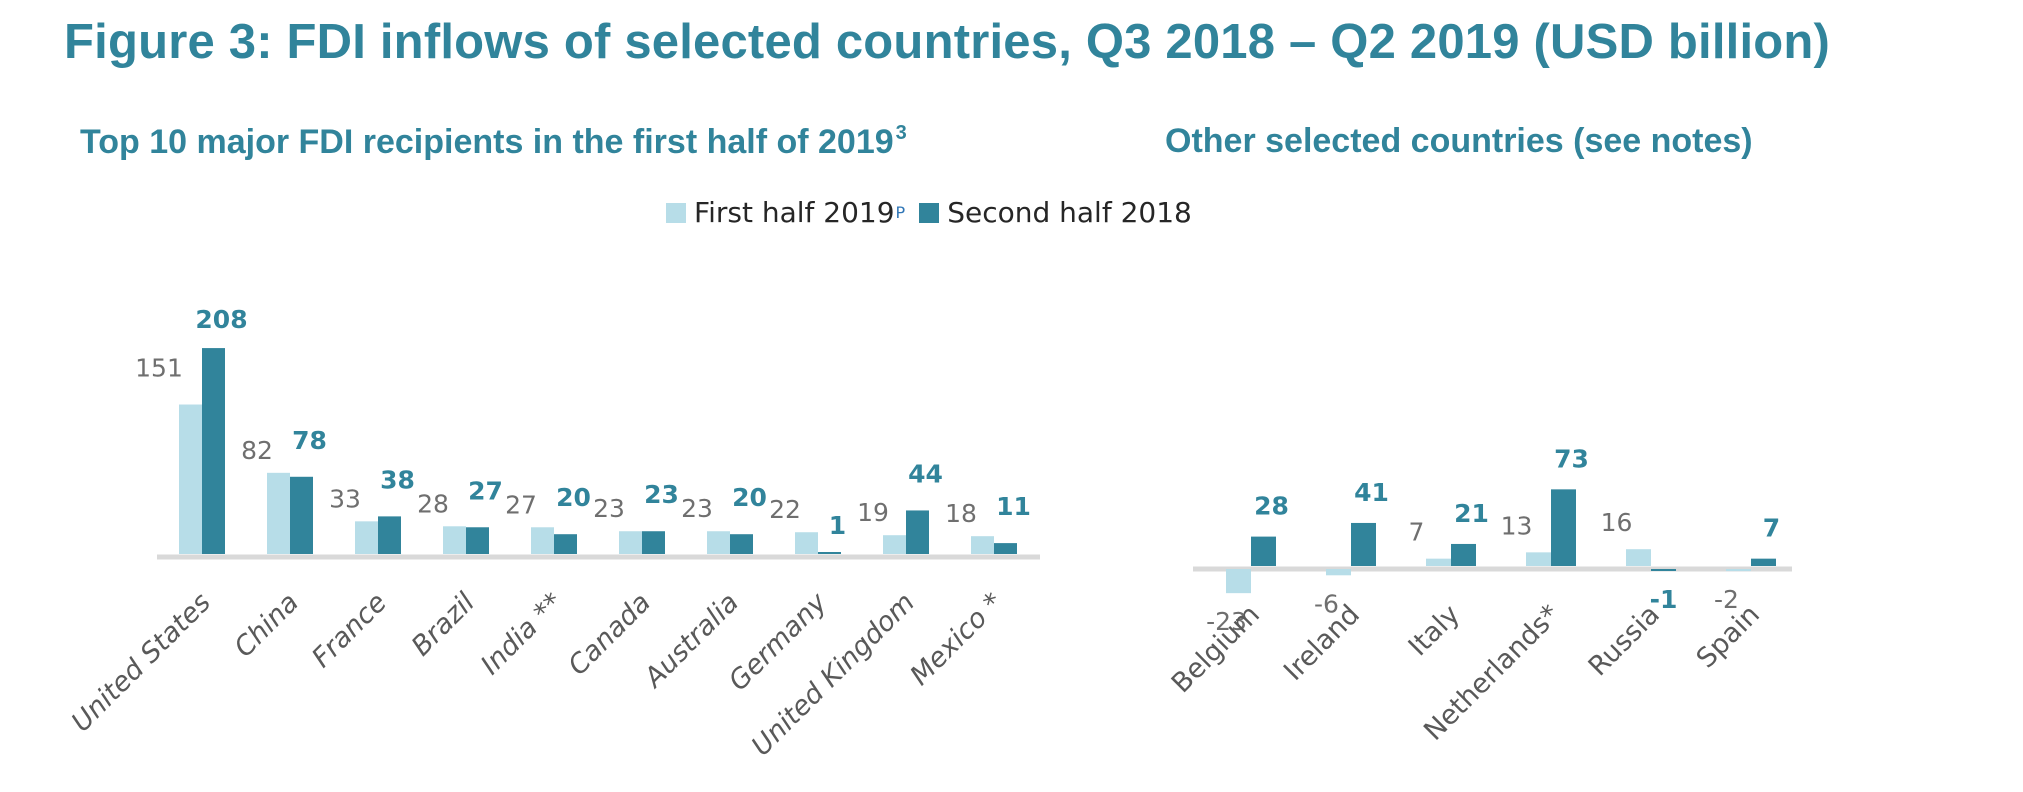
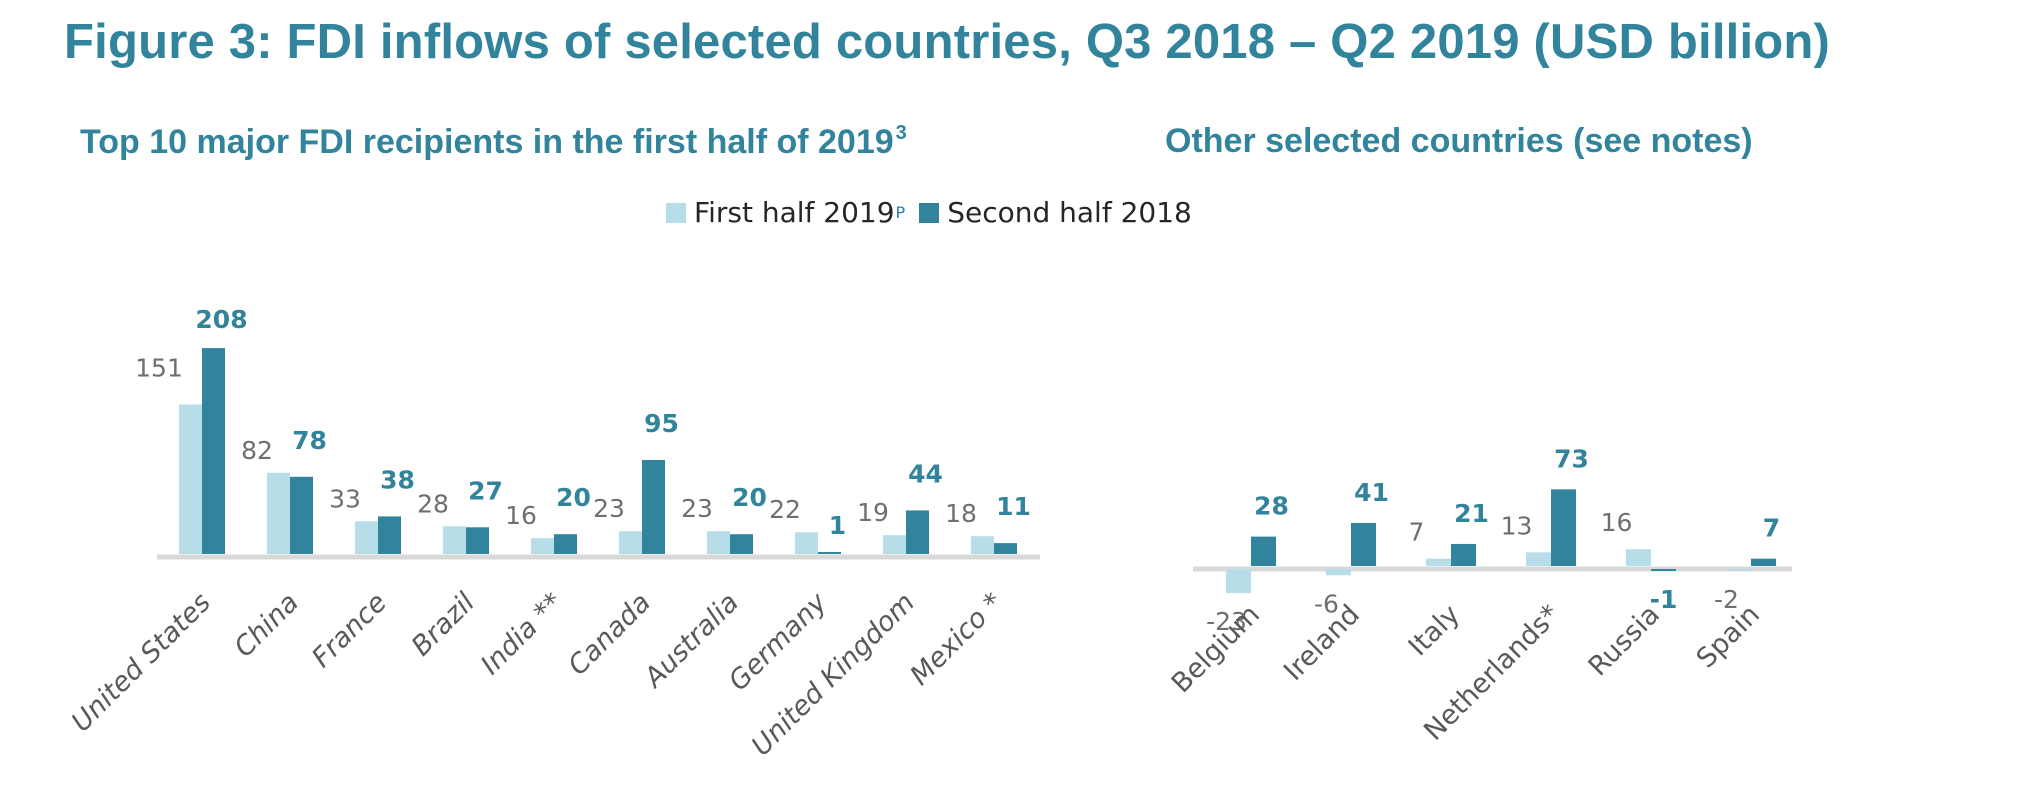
Top 10 major FDI recipients in the first half of 2019/First half 2019P/India **: 27 -> 16
Top 10 major FDI recipients in the first half of 2019/Second half 2018/Canada: 23 -> 95
